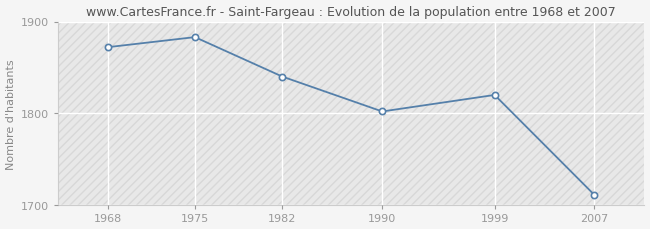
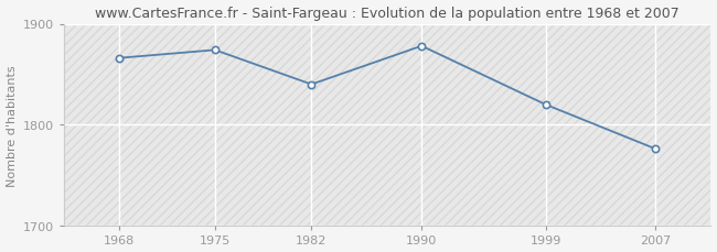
1968: 1872 -> 1866
1975: 1883 -> 1874
1990: 1802 -> 1878
2007: 1711 -> 1776
